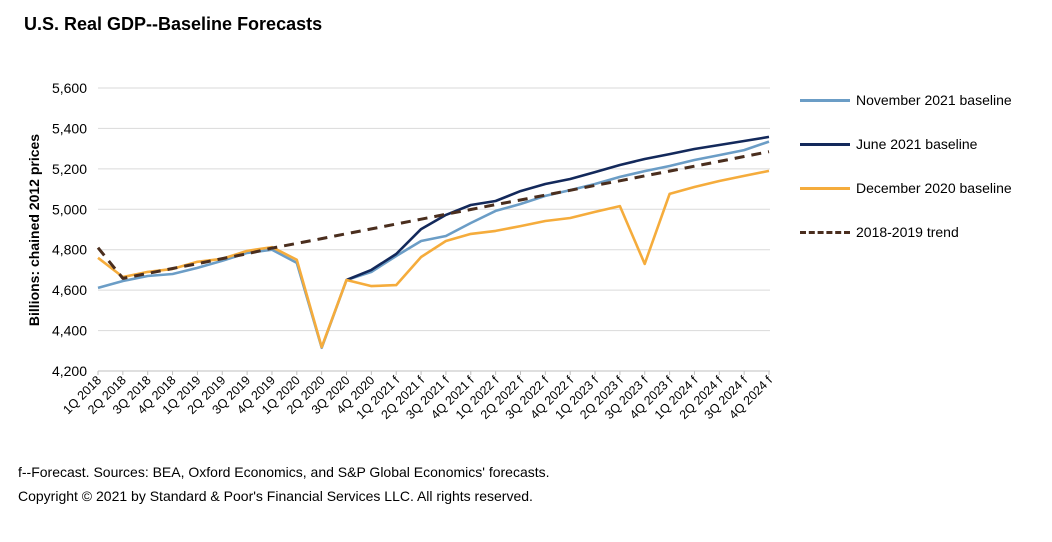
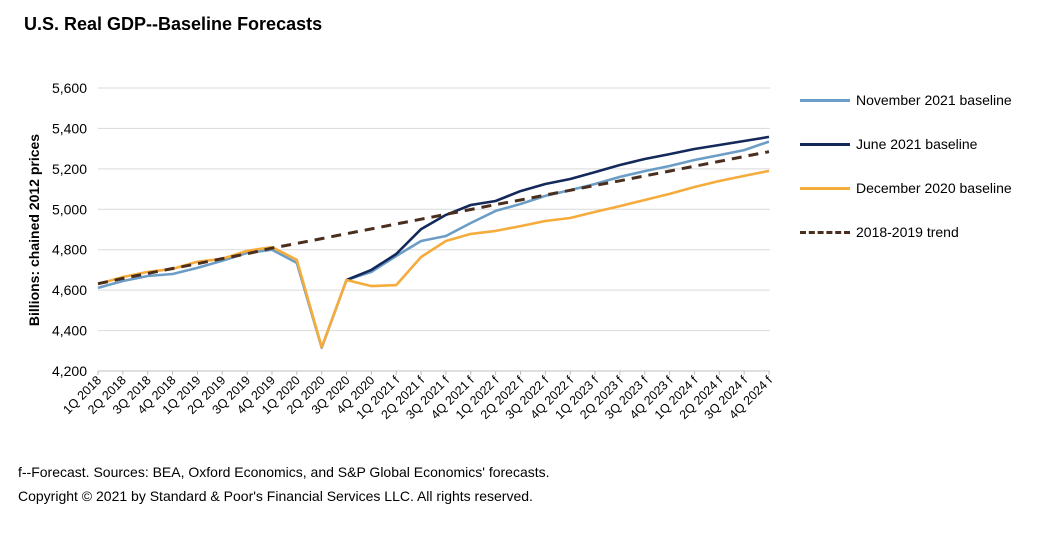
December 2020 baseline/1Q 2018: 4760 -> 4630
2018-2019 trend/1Q 2018: 4810 -> 4630
December 2020 baseline/3Q 2023 f: 4730 -> 5050
